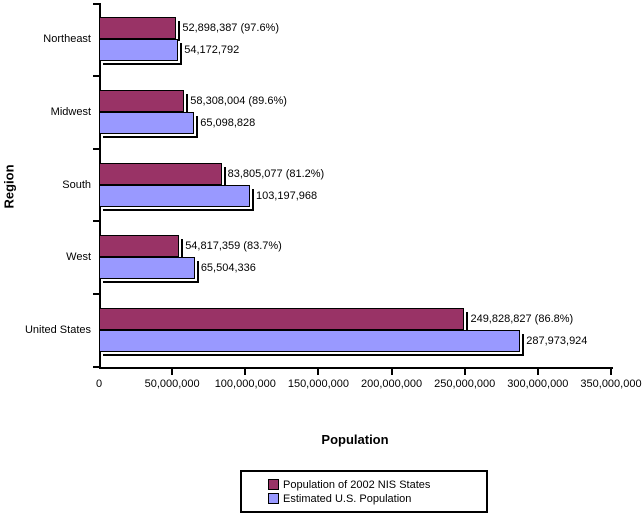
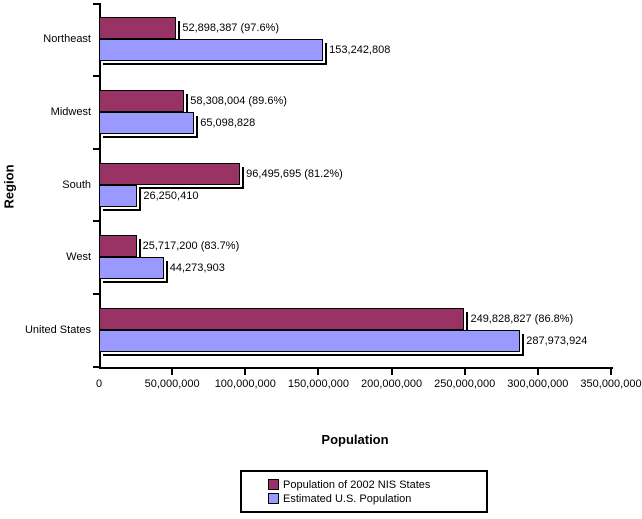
Estimated U.S. Population/Northeast: 54,172,792 -> 153,242,808
Population of 2002 NIS States/South: 83,805,077 -> 96,495,695
Estimated U.S. Population/South: 103,197,968 -> 26,250,410
Population of 2002 NIS States/West: 54,817,359 -> 25,717,200
Estimated U.S. Population/West: 65,504,336 -> 44,273,903
